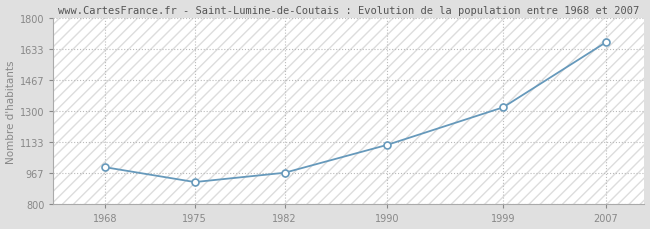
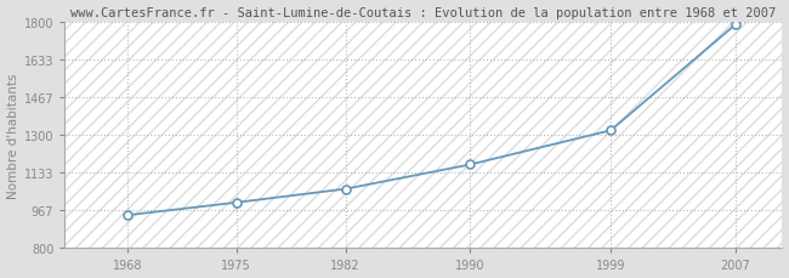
1968: 1000 -> 950
1975: 920 -> 1000
1982: 970 -> 1060
1990: 1120 -> 1170
2007: 1670 -> 1790
